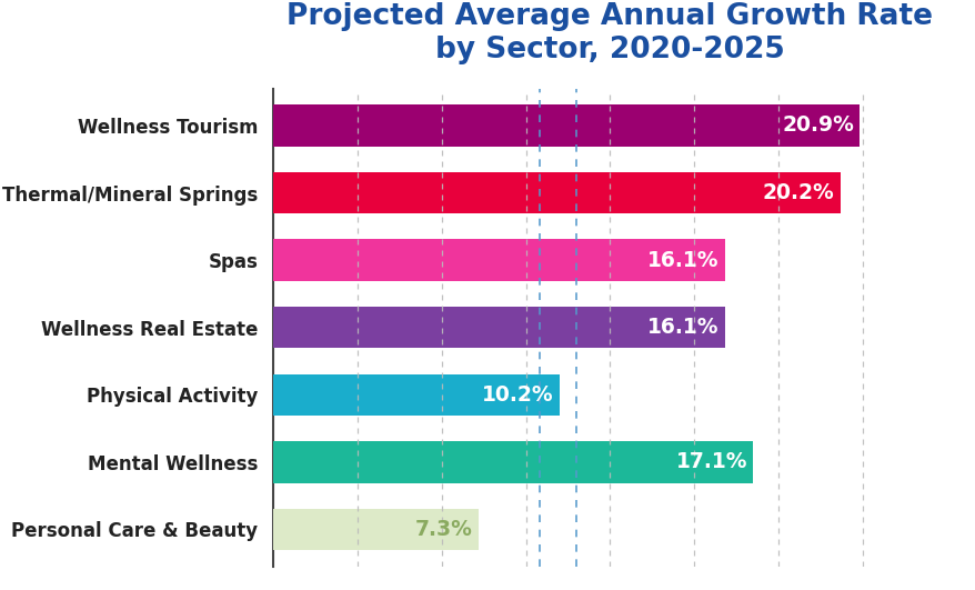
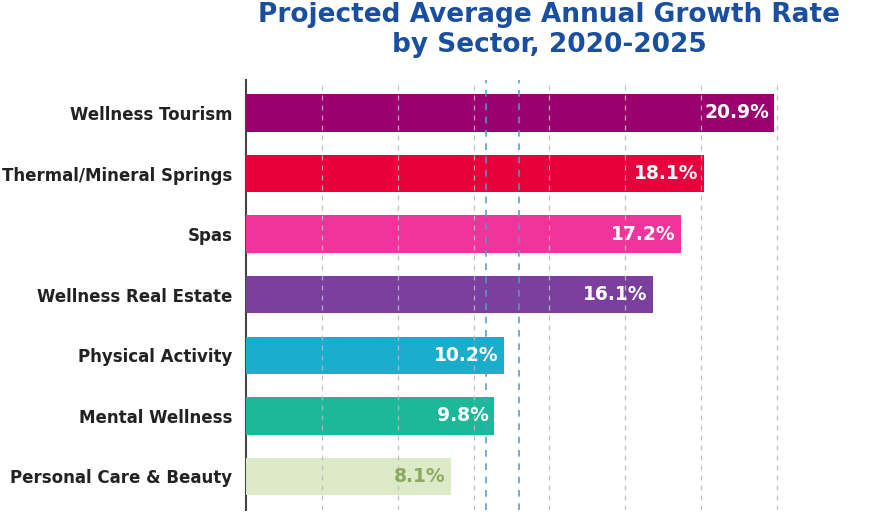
Thermal/Mineral Springs: 20.2% -> 18.1%
Spas: 16.1% -> 17.2%
Mental Wellness: 17.1% -> 9.8%
Personal Care & Beauty: 7.3% -> 8.1%
